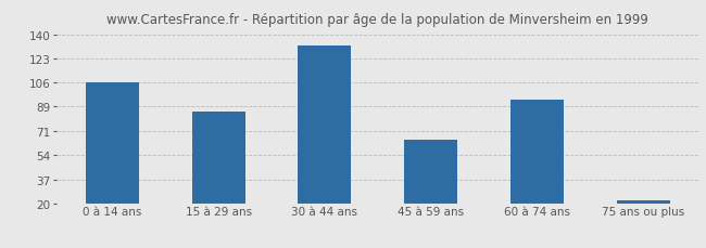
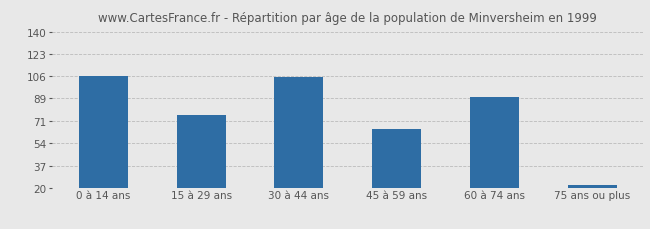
15 à 29 ans: 85 -> 76
30 à 44 ans: 132 -> 105
60 à 74 ans: 94 -> 90
